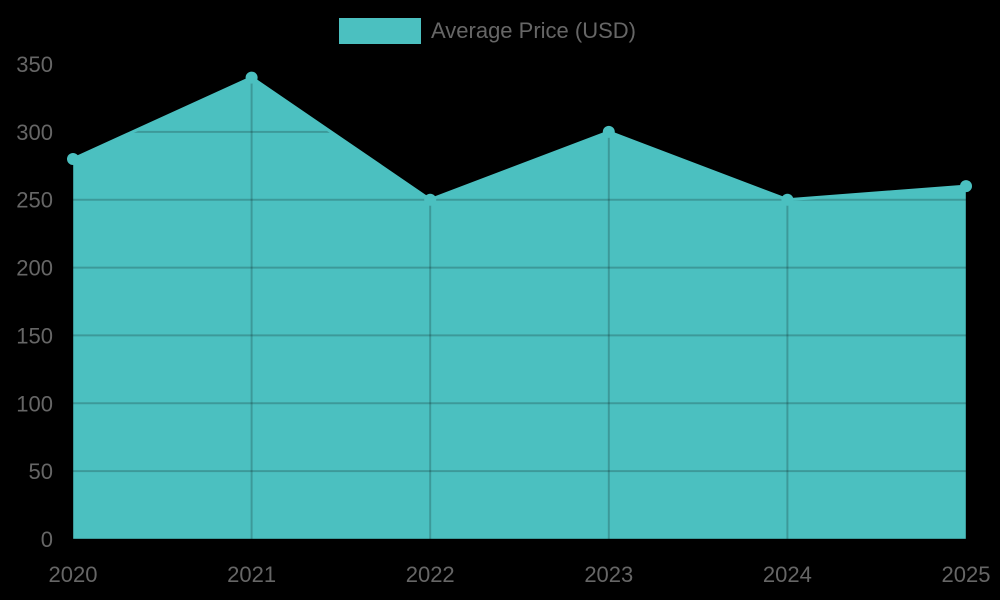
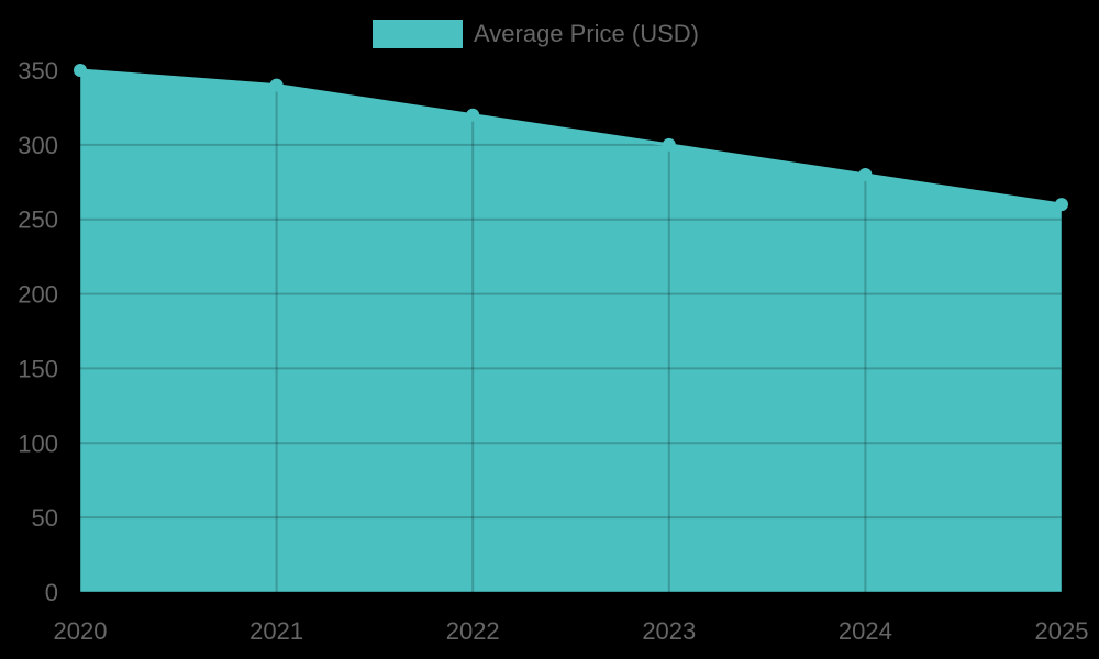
2020: 280 -> 350
2022: 250 -> 320
2024: 250 -> 280
